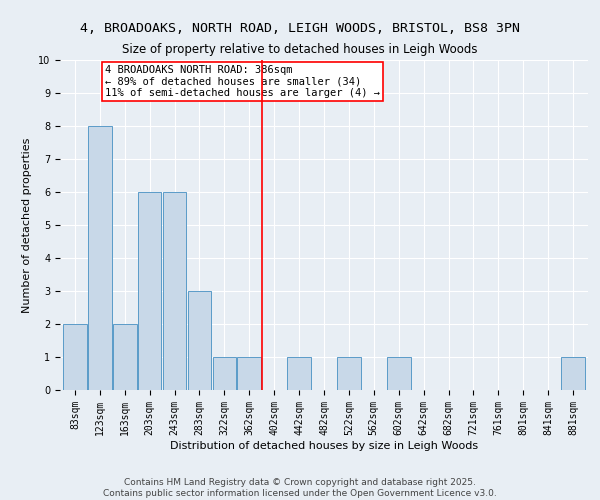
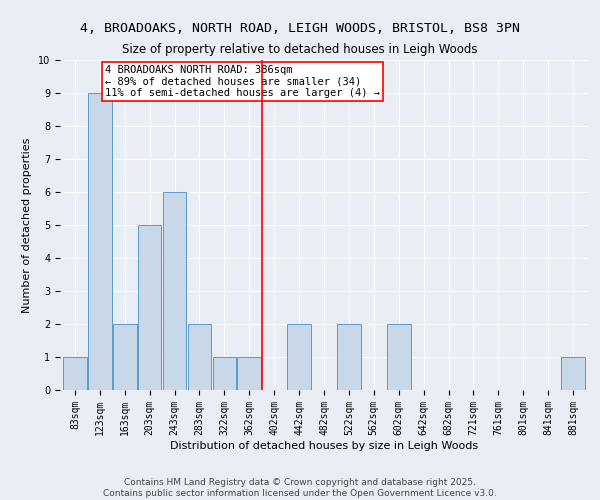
83sqm: 2 -> 1
123sqm: 8 -> 9
203sqm: 6 -> 5
283sqm: 3 -> 2
442sqm: 1 -> 2
522sqm: 1 -> 2
602sqm: 1 -> 2
